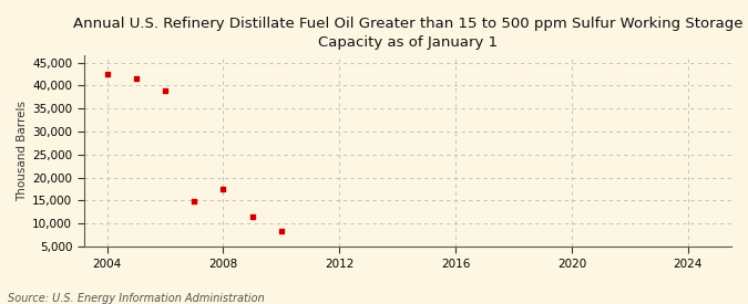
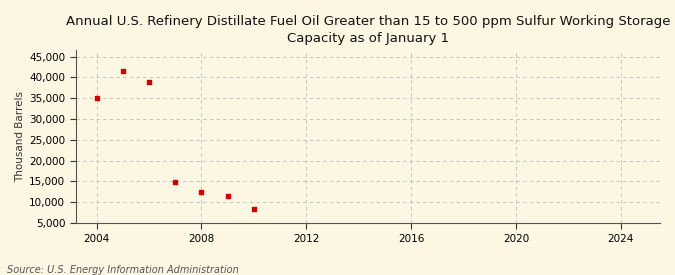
2004: 42,500 -> 35,000
2008: 17,500 -> 12,500
